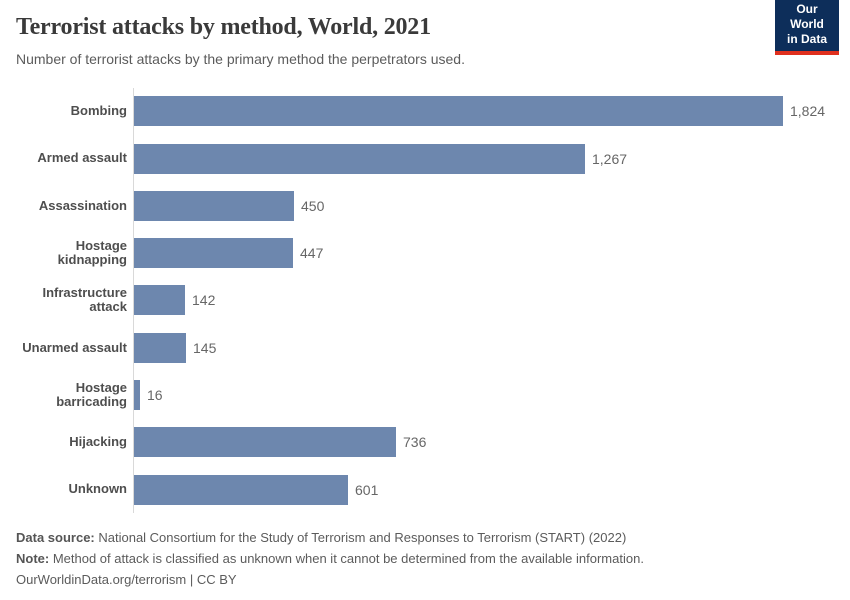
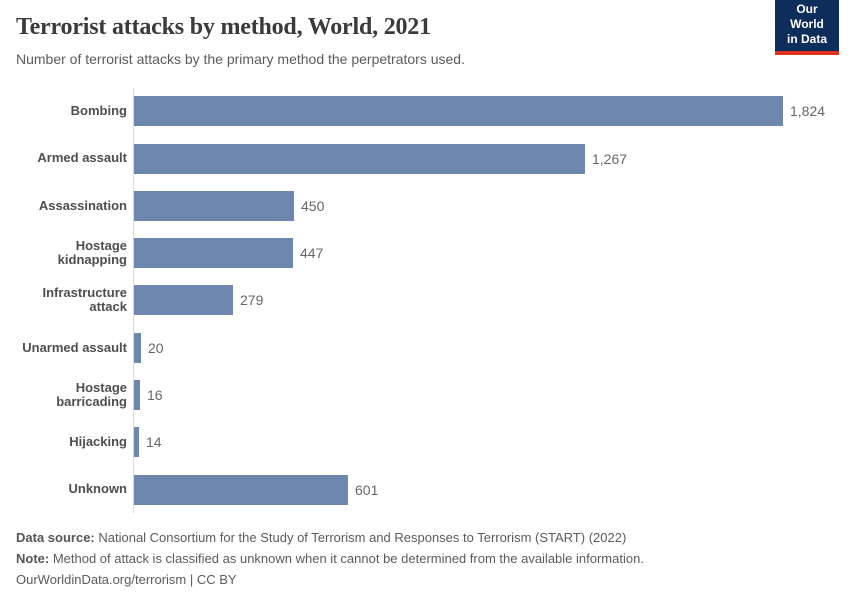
Infrastructure attack: 142 -> 279
Unarmed assault: 145 -> 20
Hijacking: 736 -> 14
